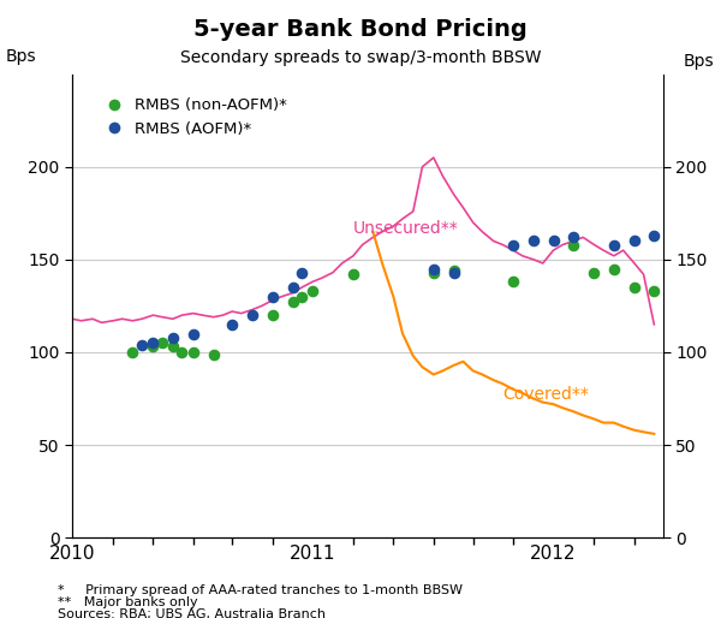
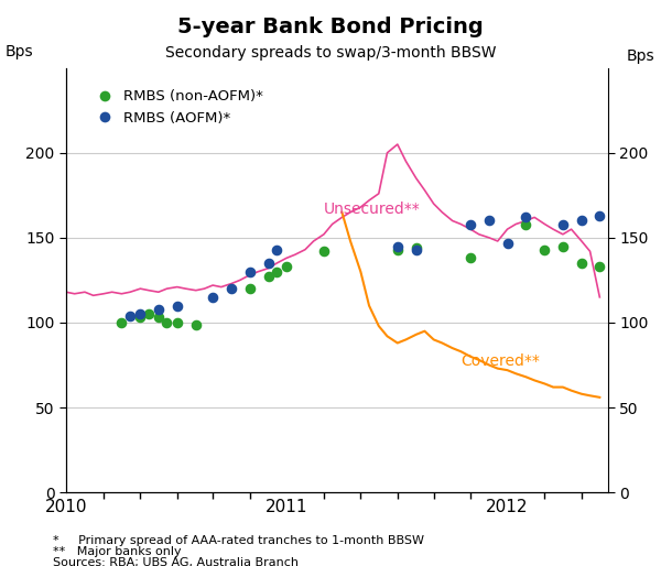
RMBS (AOFM)*/2012: 160 -> 147
